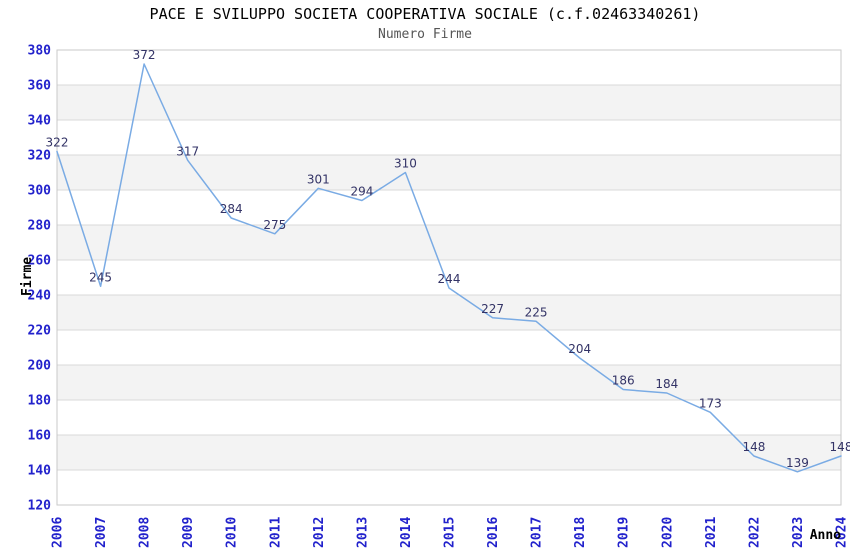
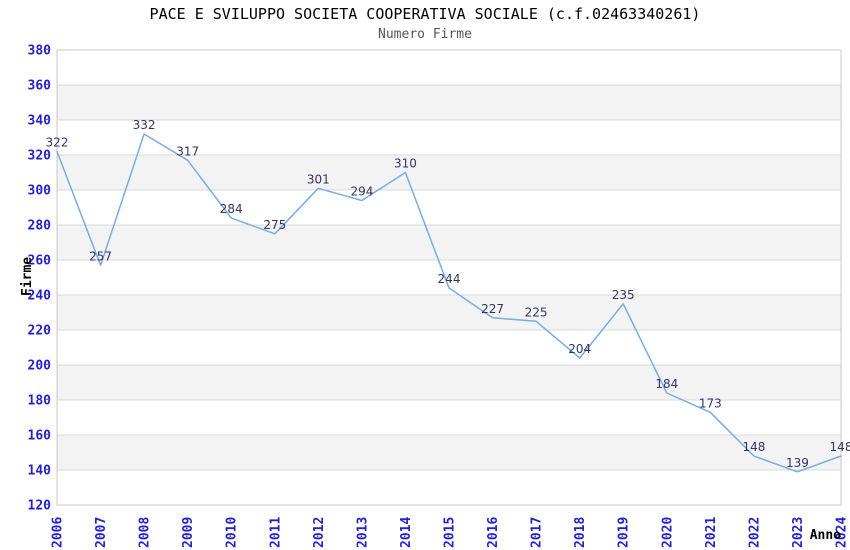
2007: 245 -> 257
2008: 372 -> 332
2019: 186 -> 235
